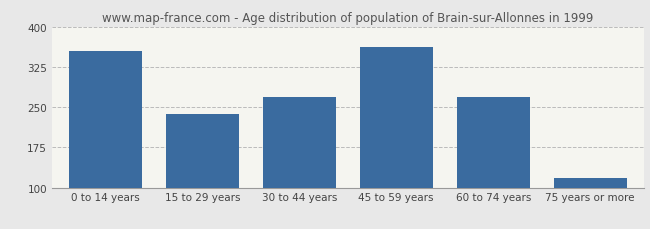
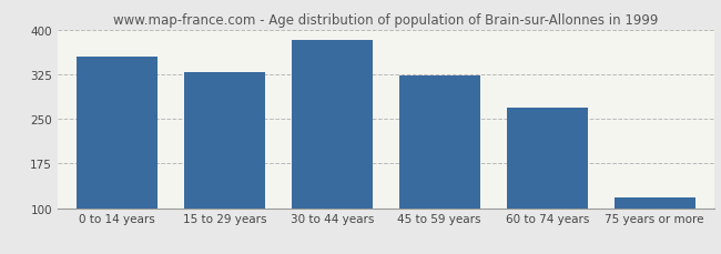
15 to 29 years: 238 -> 328
30 to 44 years: 268 -> 383
45 to 59 years: 362 -> 323
